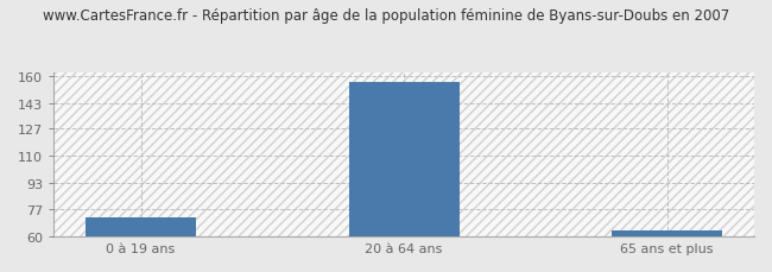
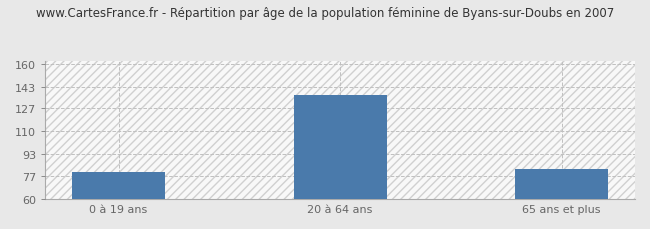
0 à 19 ans: 72 -> 80
20 à 64 ans: 156 -> 137
65 ans et plus: 64 -> 82
